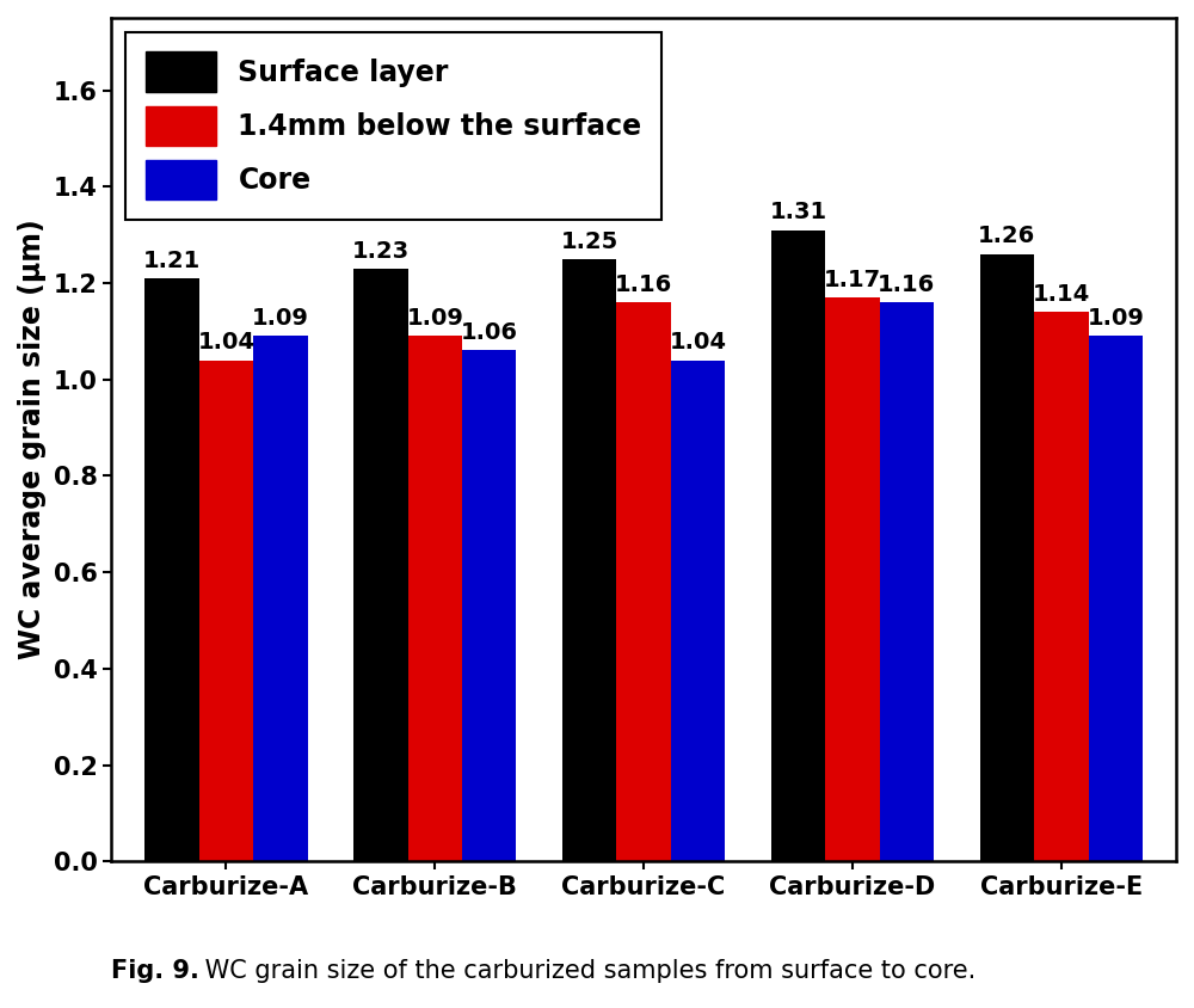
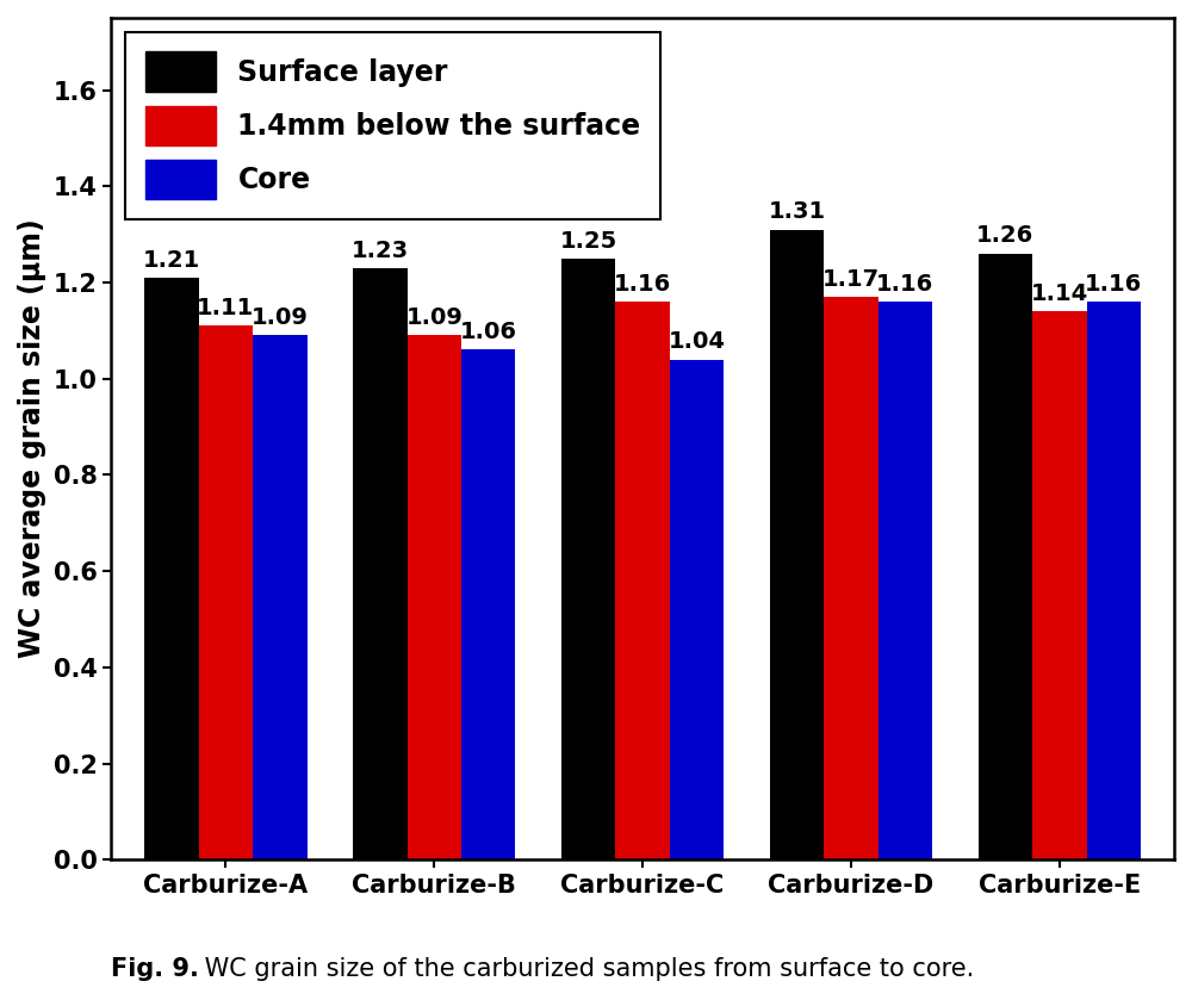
1.4mm below the surface/Carburize-A: 1.04 -> 1.11
Core/Carburize-E: 1.09 -> 1.16
